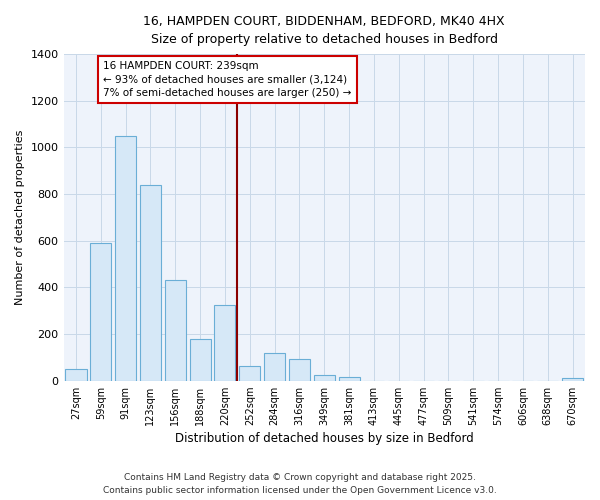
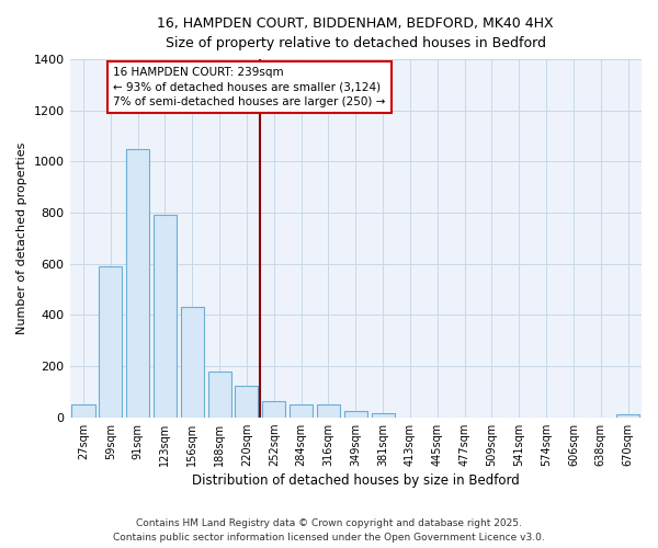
123sqm: 840 -> 790
220sqm: 325 -> 125
284sqm: 120 -> 50
316sqm: 95 -> 50
